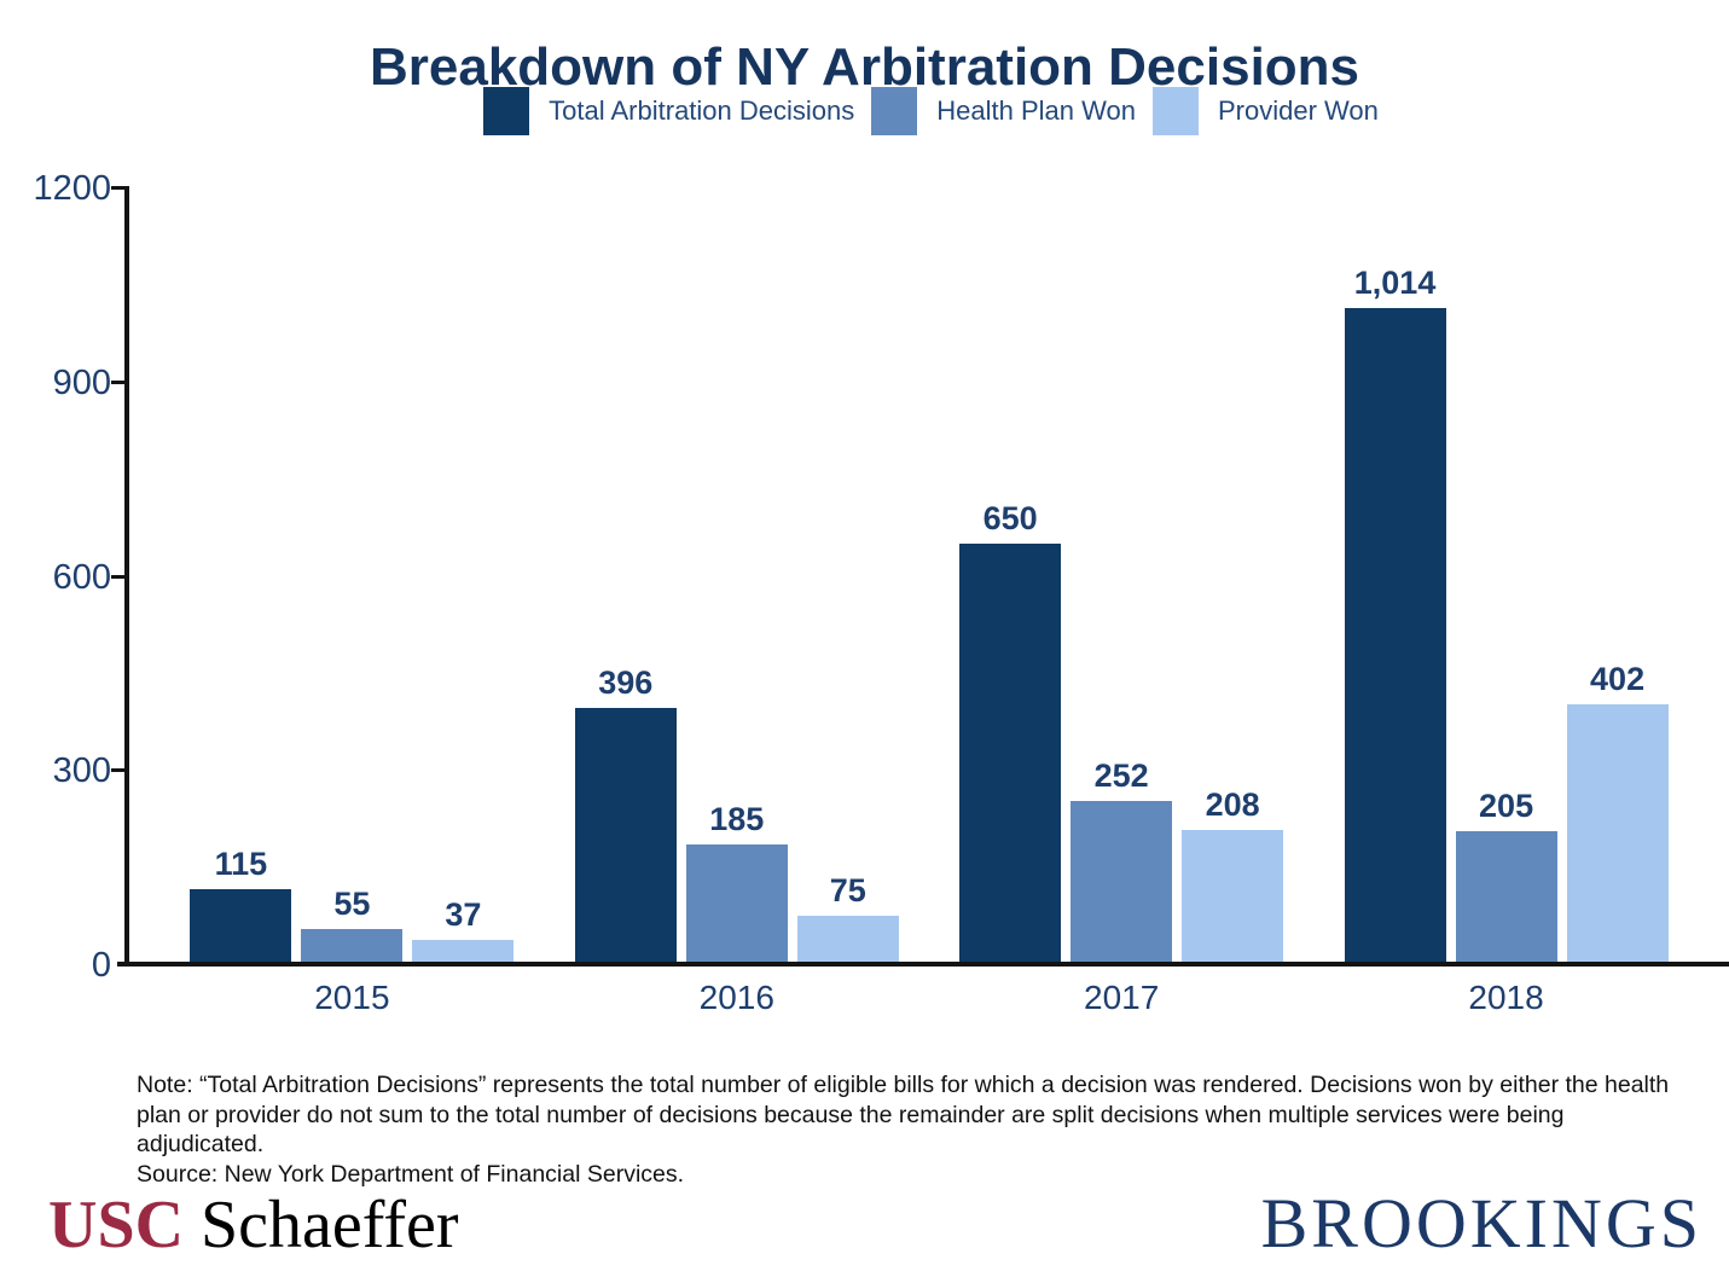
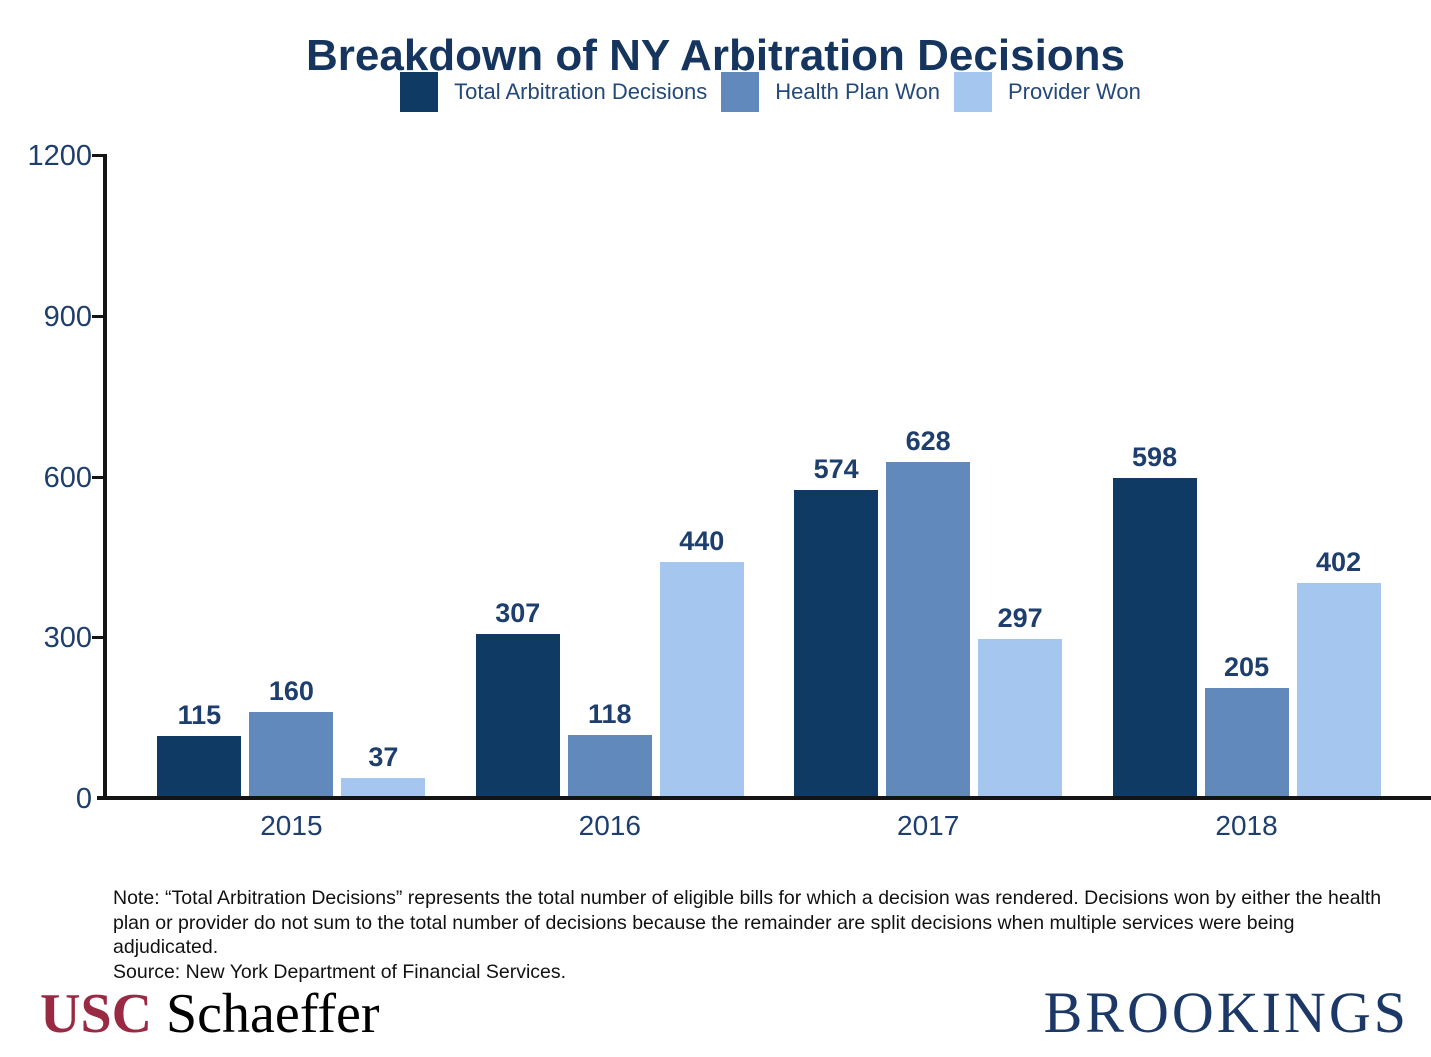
Health Plan Won/2015: 55 -> 160
Total Arbitration Decisions/2016: 396 -> 307
Health Plan Won/2016: 185 -> 118
Provider Won/2016: 75 -> 440
Total Arbitration Decisions/2017: 650 -> 574
Health Plan Won/2017: 252 -> 628
Provider Won/2017: 208 -> 297
Total Arbitration Decisions/2018: 1,014 -> 598
